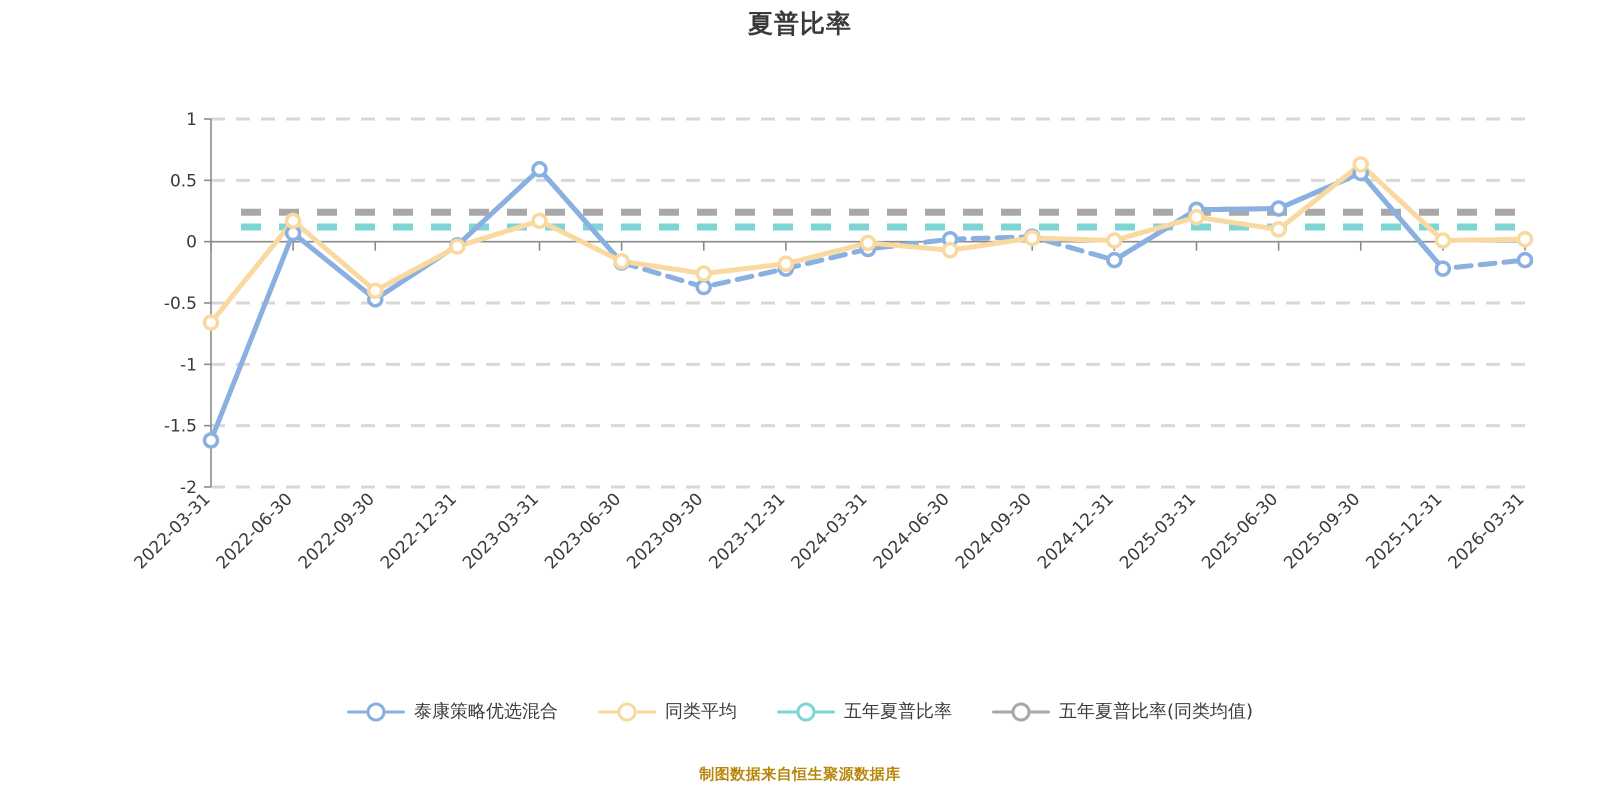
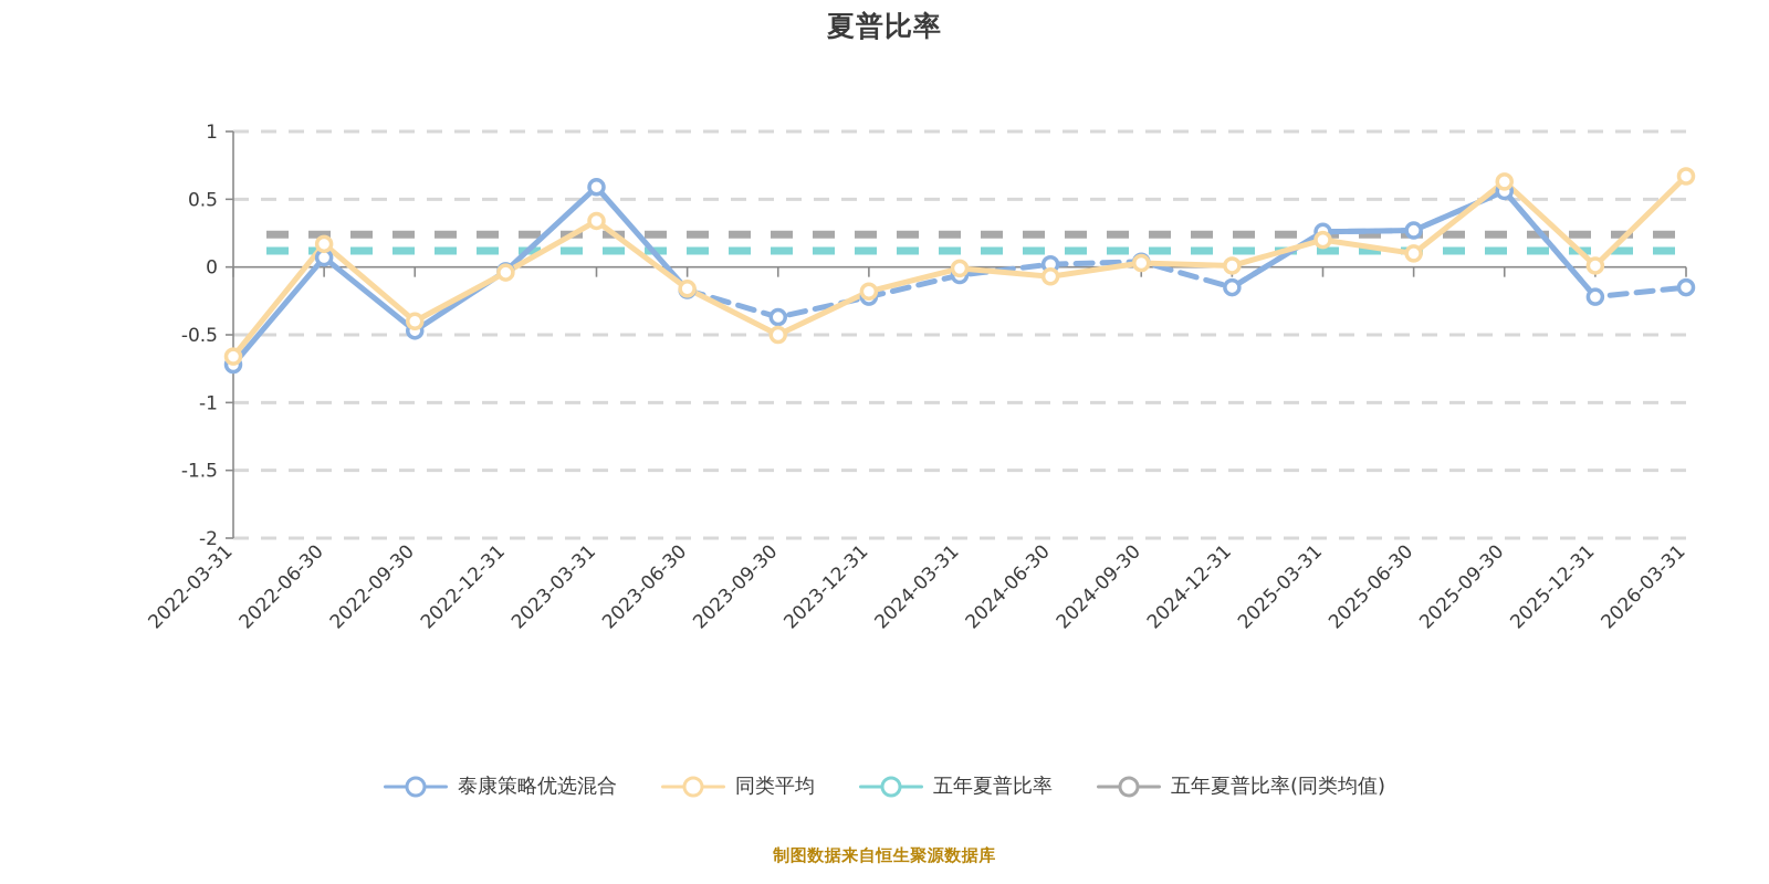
泰康策略优选混合/2022-03-31: -1.62 -> -0.72
同类平均/2023-03-31: 0.17 -> 0.34
同类平均/2023-09-30: -0.26 -> -0.50
同类平均/2026-03-31: 0.02 -> 0.67
